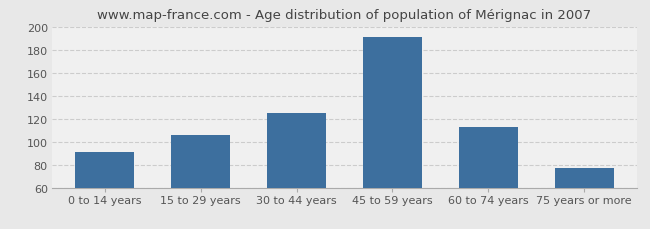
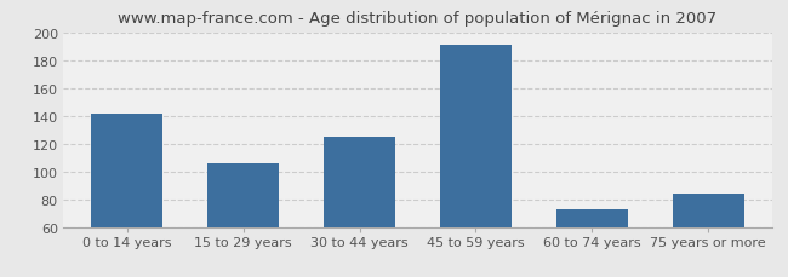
0 to 14 years: 91 -> 141
60 to 74 years: 113 -> 73
75 years or more: 77 -> 84
